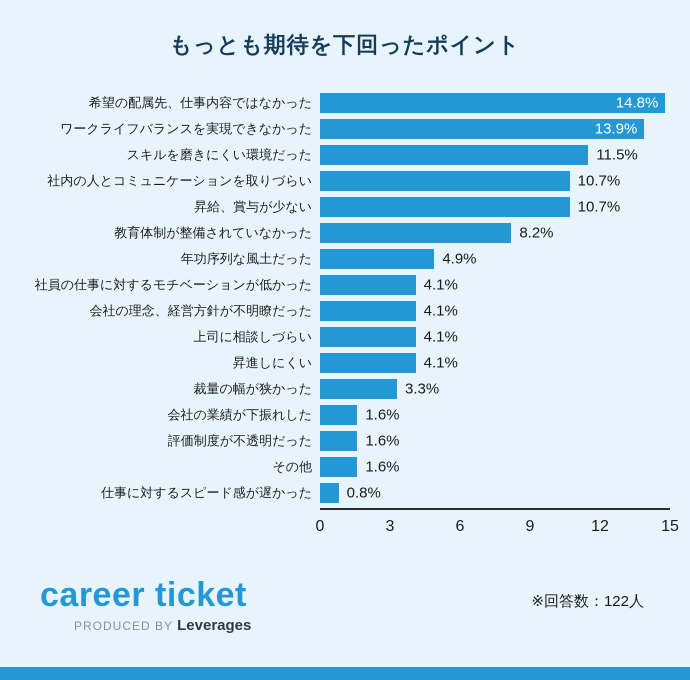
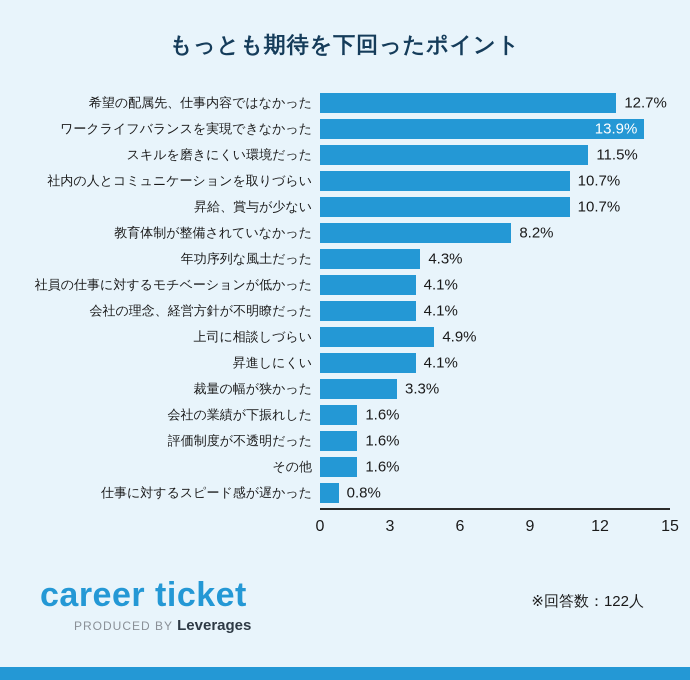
希望の配属先、仕事内容ではなかった: 14.8% -> 12.7%
年功序列な風土だった: 4.9% -> 4.3%
上司に相談しづらい: 4.1% -> 4.9%
